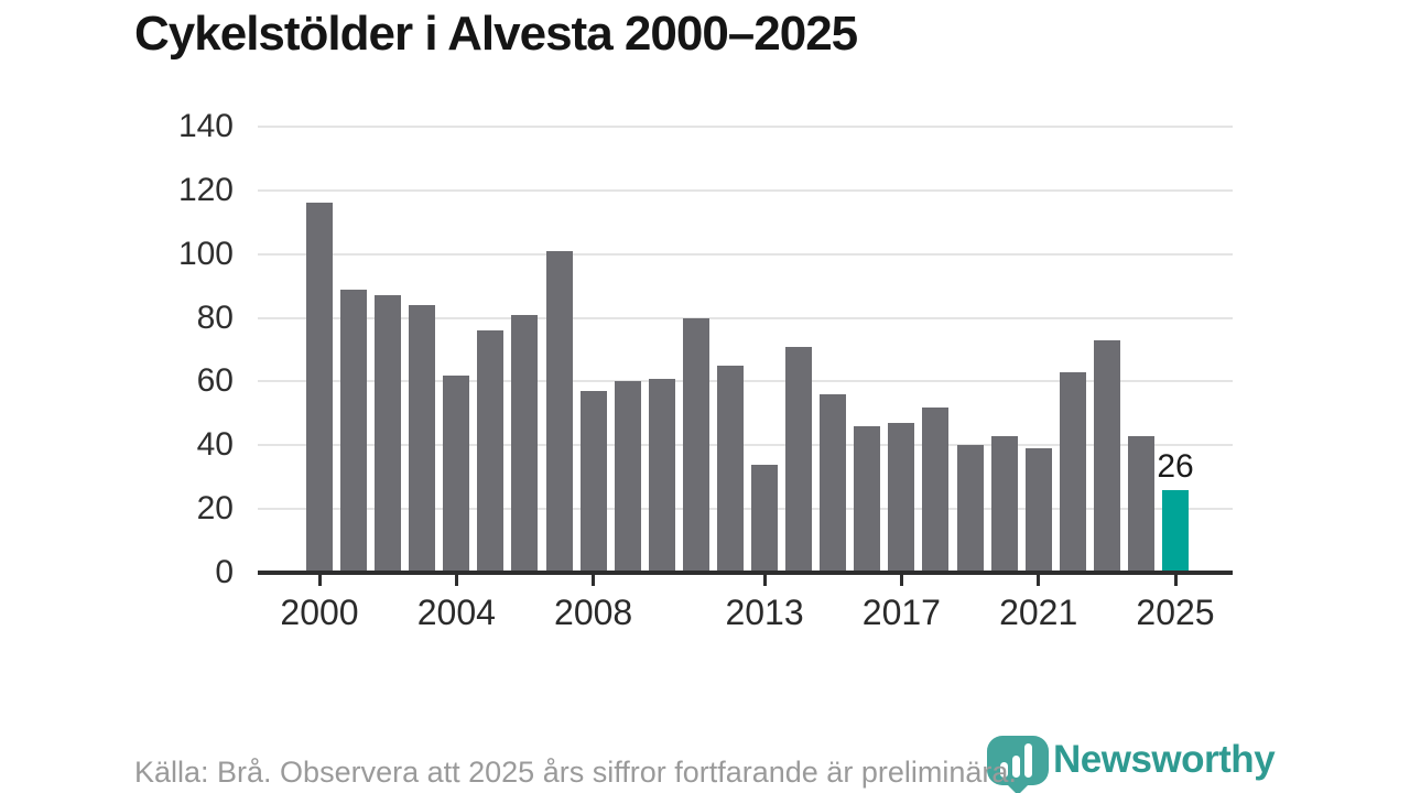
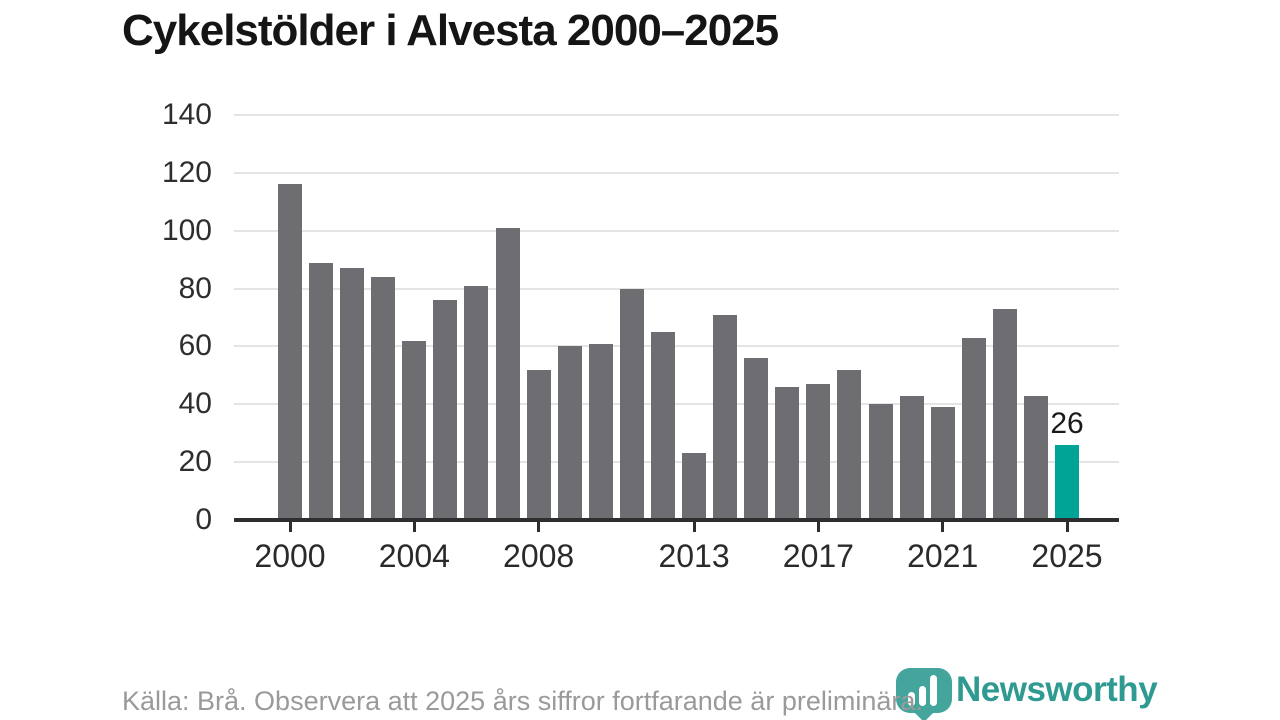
2008: 57 -> 52
2013: 34 -> 23
